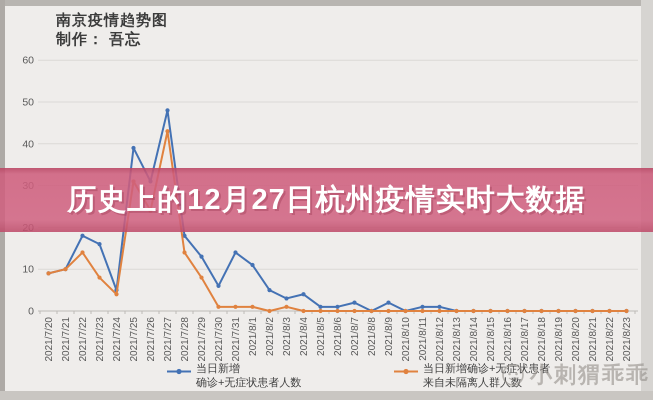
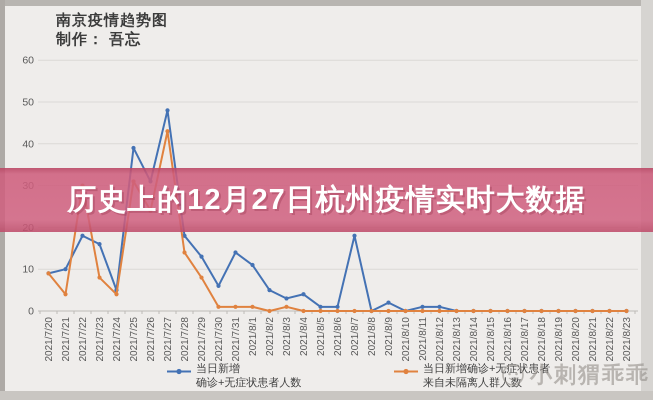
当日新增确诊+无症状患者来自未隔离人群人数/2021/7/21: 10 -> 4
当日新增确诊+无症状患者来自未隔离人群人数/2021/7/22: 14 -> 30
当日新增确诊+无症状患者人数/2021/8/7: 2 -> 18
